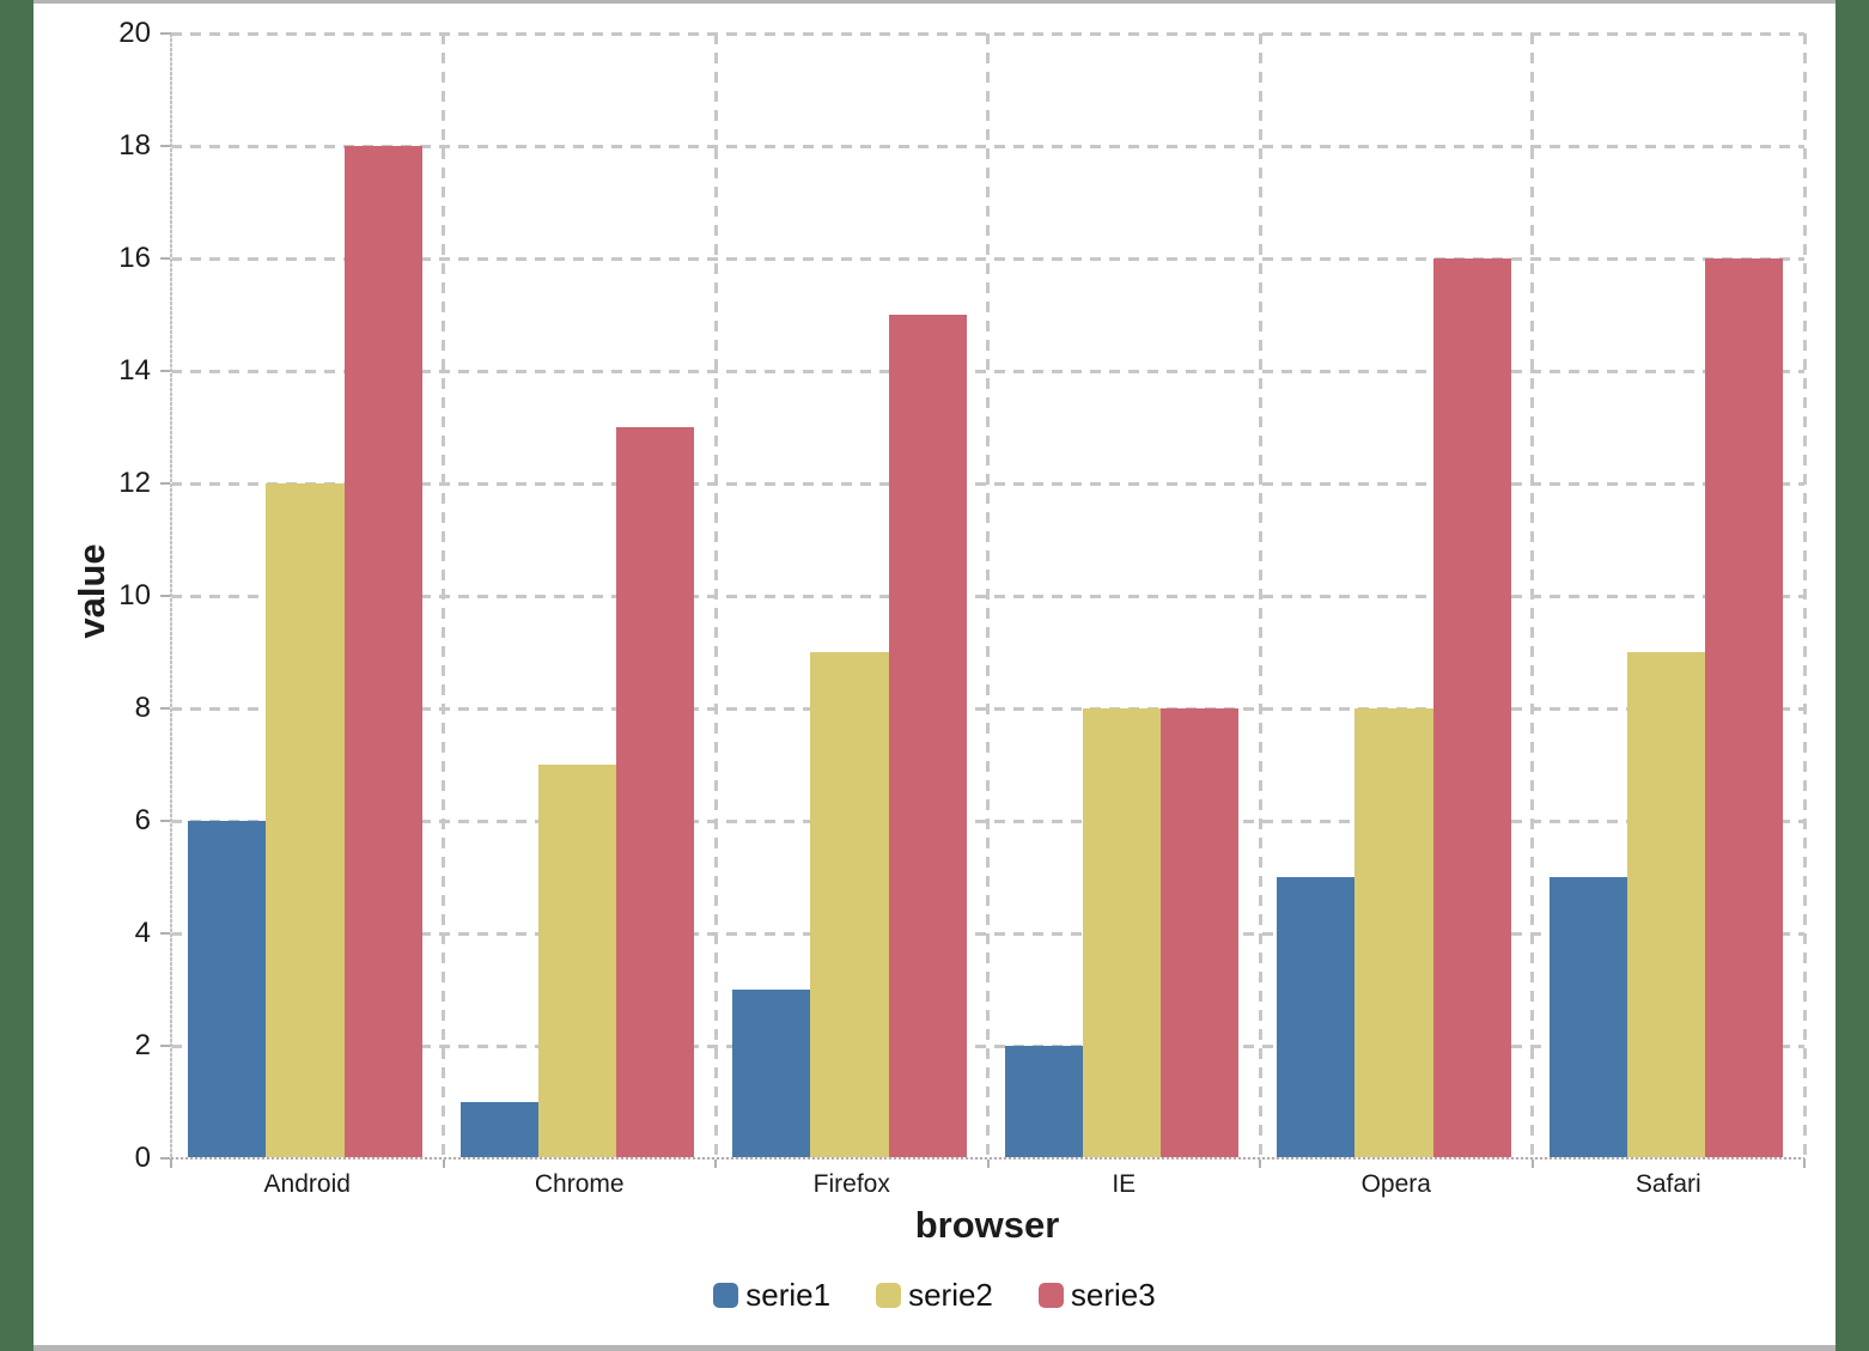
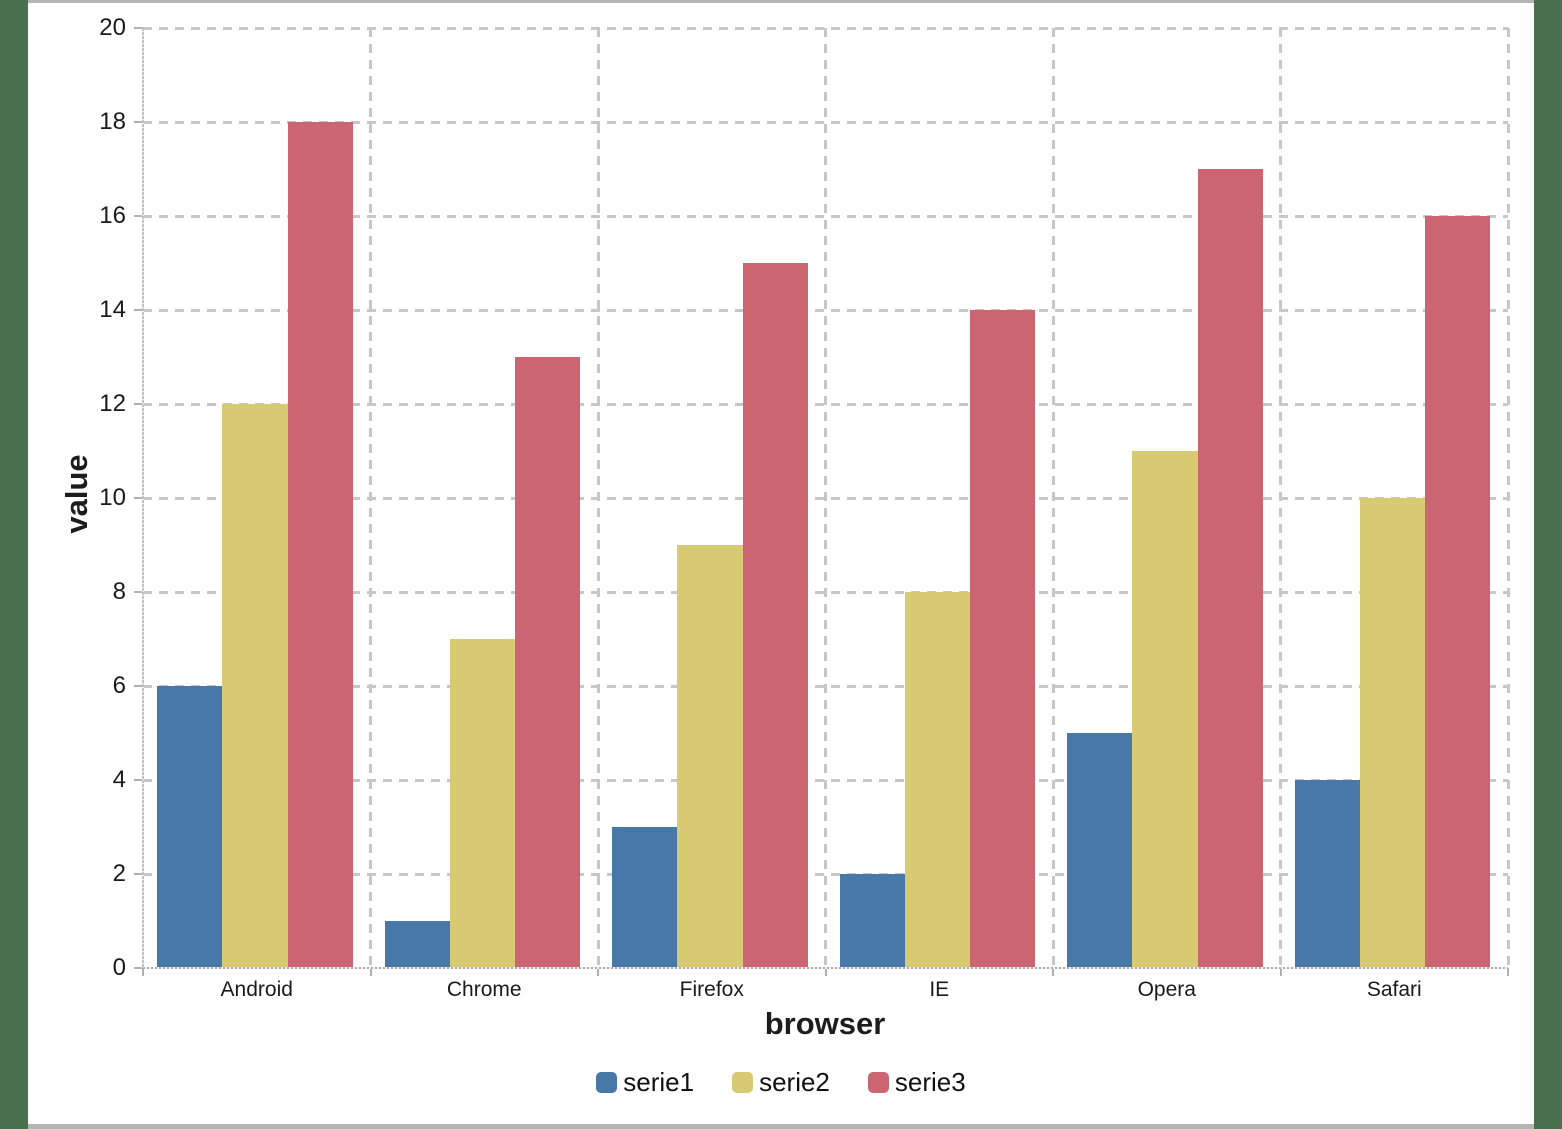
serie3/IE: 8 -> 14
serie2/Opera: 8 -> 11
serie3/Opera: 16 -> 17
serie1/Safari: 5 -> 4
serie2/Safari: 9 -> 10
